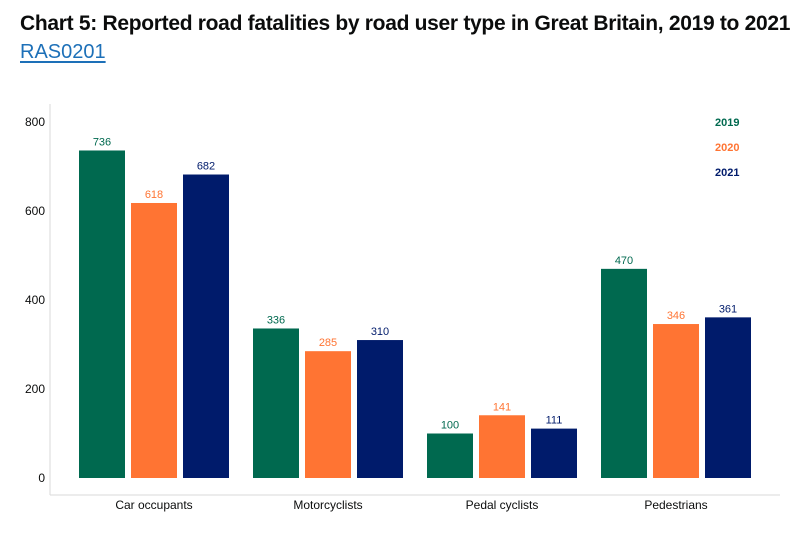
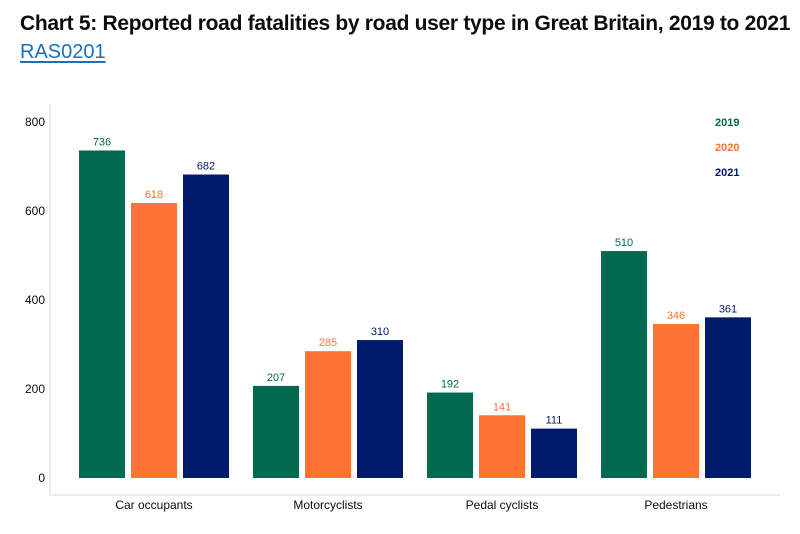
2019/Motorcyclists: 336 -> 207
2019/Pedal cyclists: 100 -> 192
2019/Pedestrians: 470 -> 510
